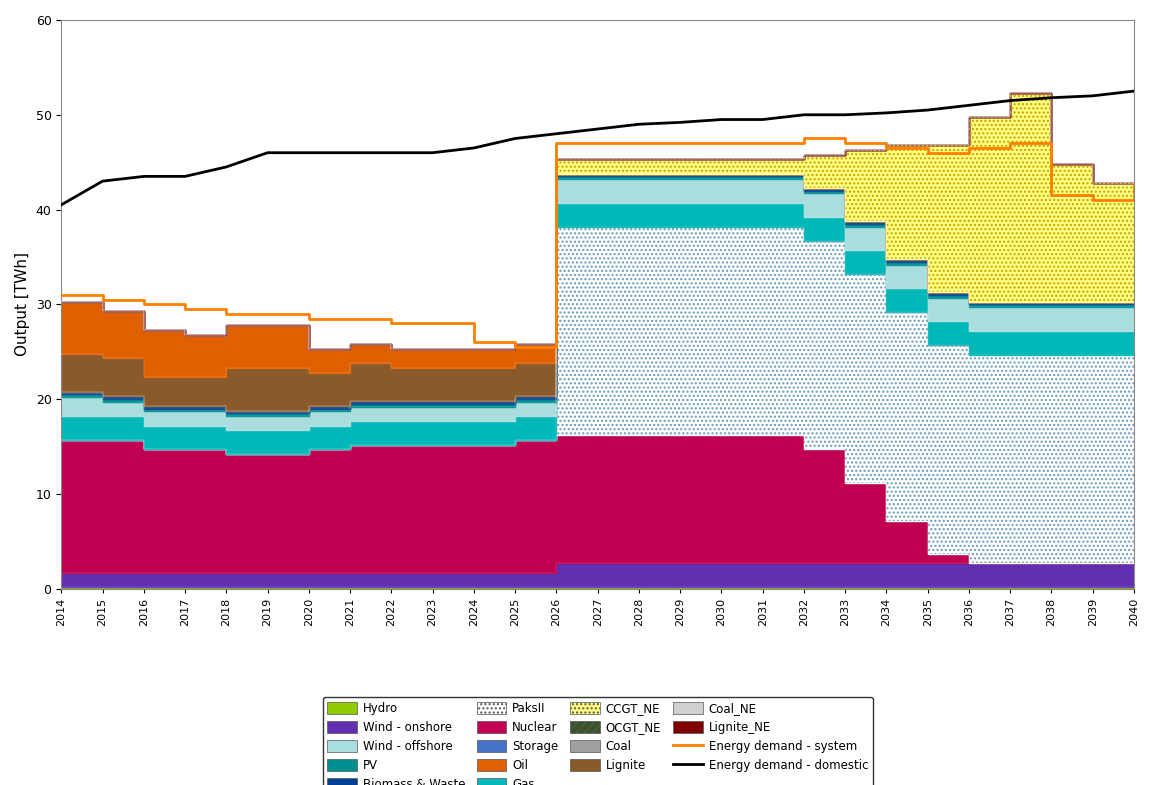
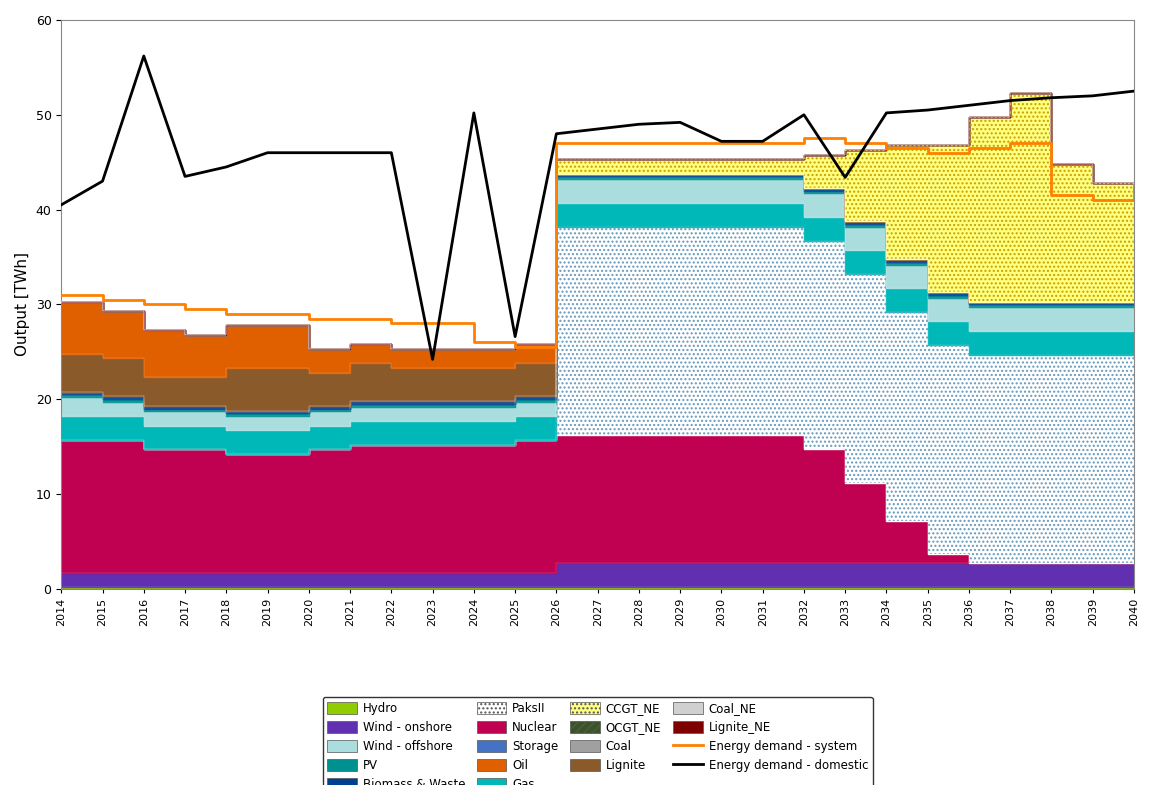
Energy demand - domestic/2016: 43.5 -> 56.2
Energy demand - domestic/2023: 46.0 -> 24.2
Energy demand - domestic/2024: 46.5 -> 50.2
Energy demand - domestic/2025: 47.5 -> 26.6
Energy demand - domestic/2030: 49.5 -> 47.2
Energy demand - domestic/2031: 49.5 -> 47.2
Energy demand - domestic/2033: 50.0 -> 43.4
